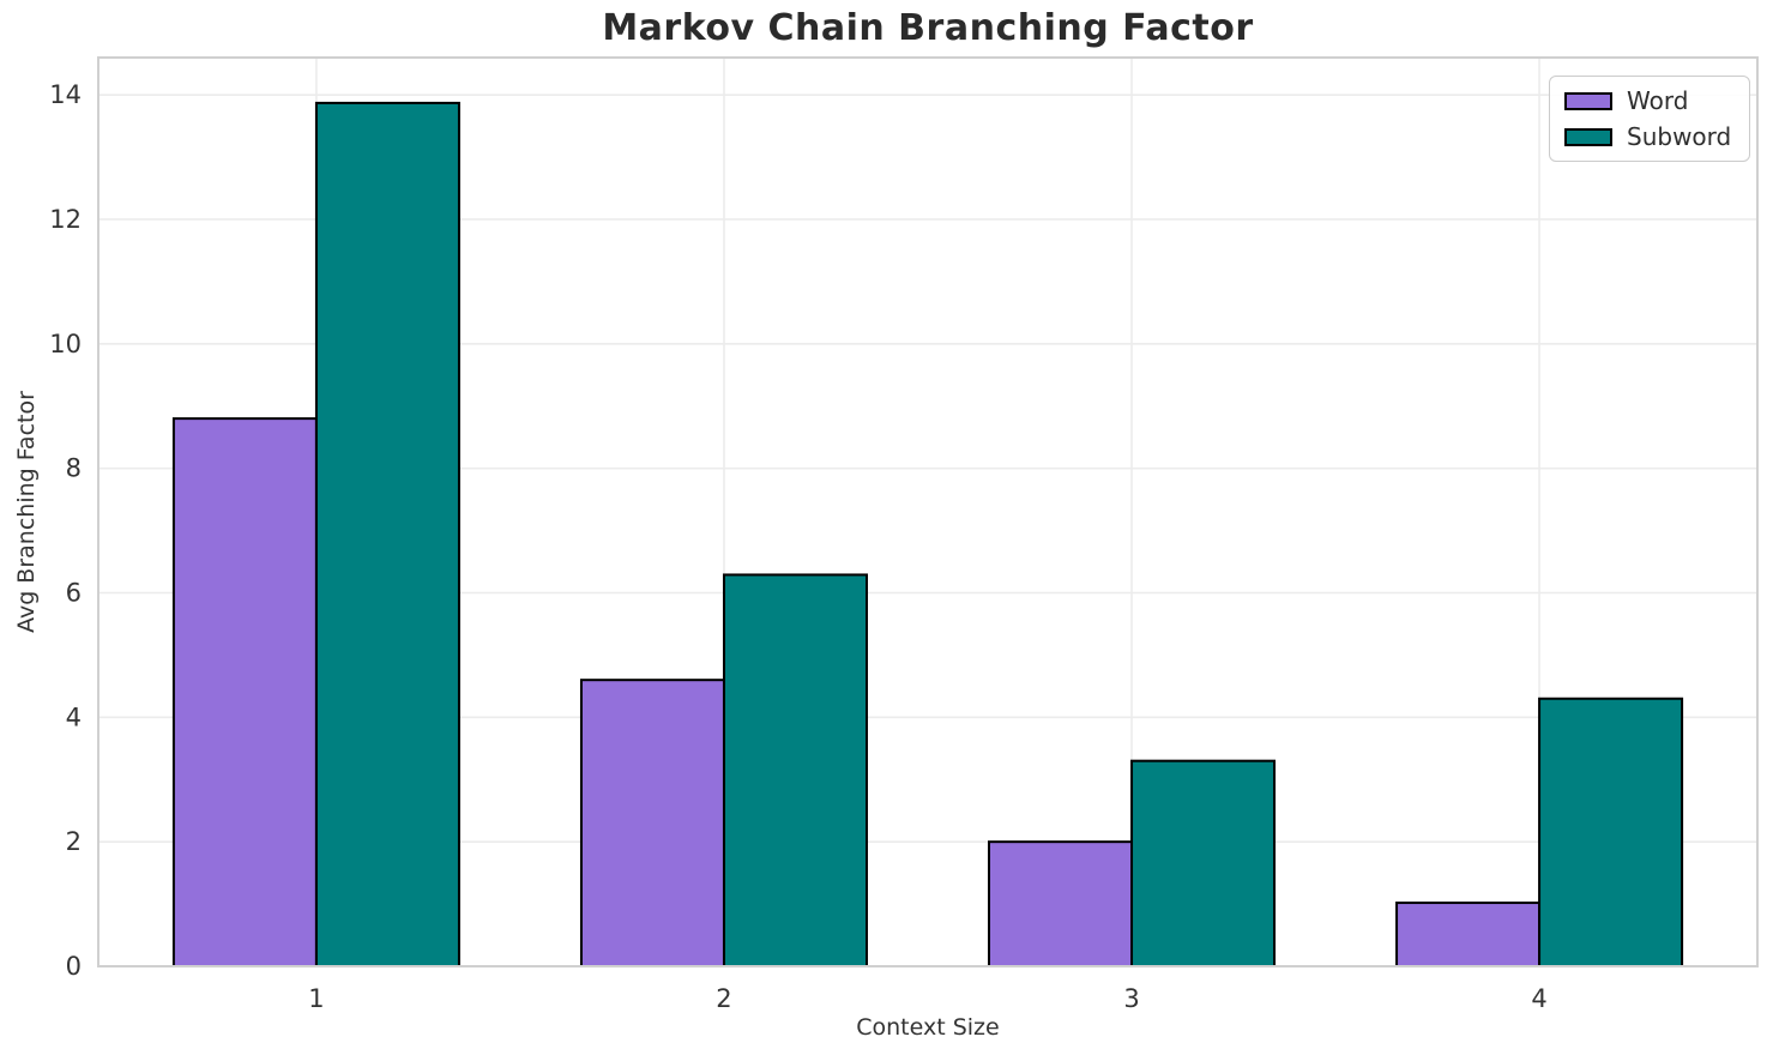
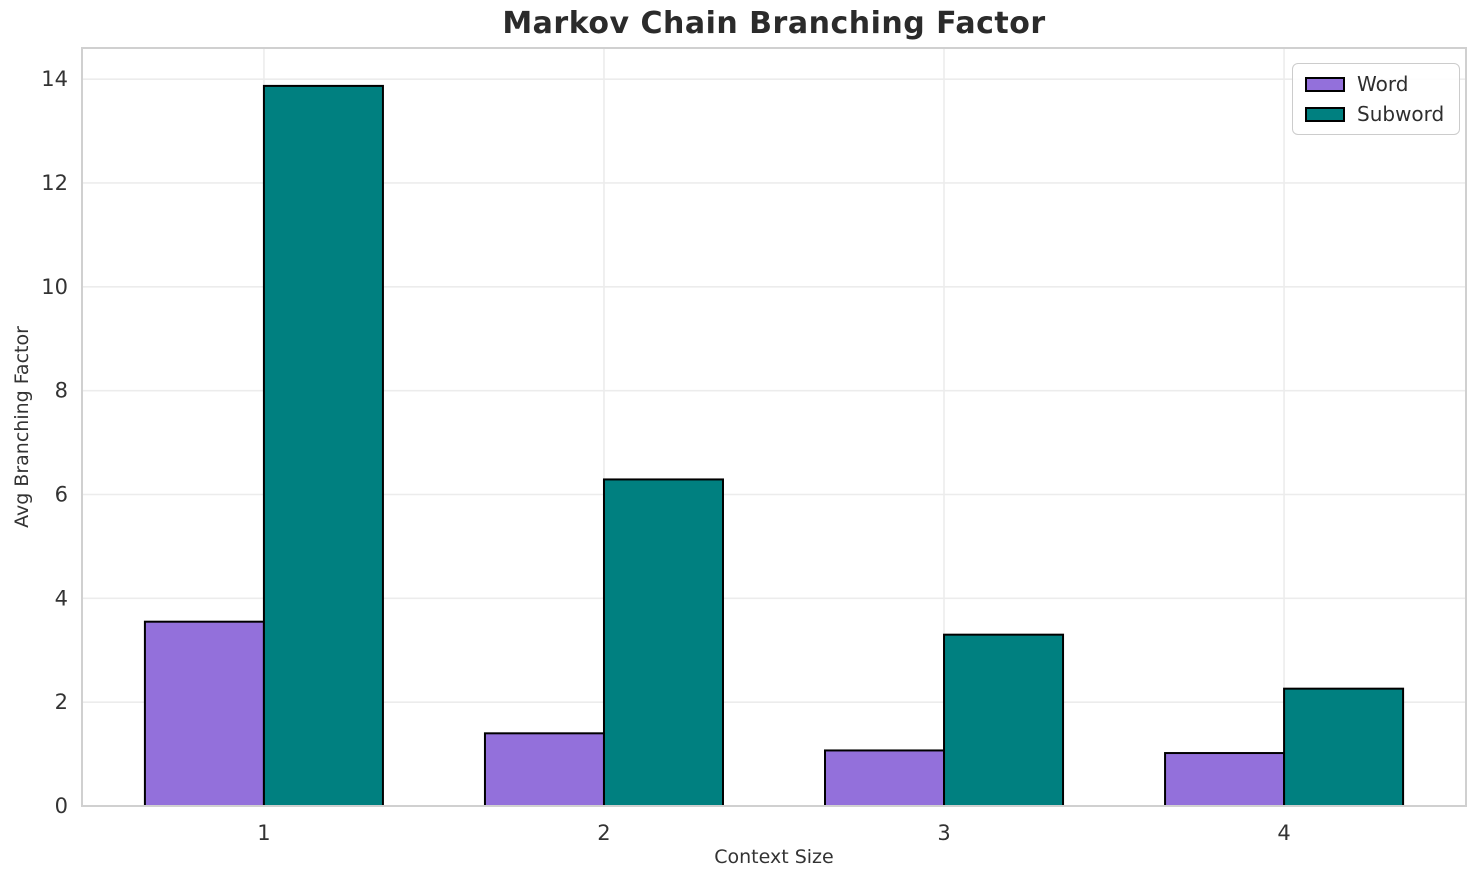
Word/1: 8.8 -> 3.5
Word/2: 4.6 -> 1.4
Word/3: 2.0 -> 1.1
Subword/4: 4.3 -> 2.3
